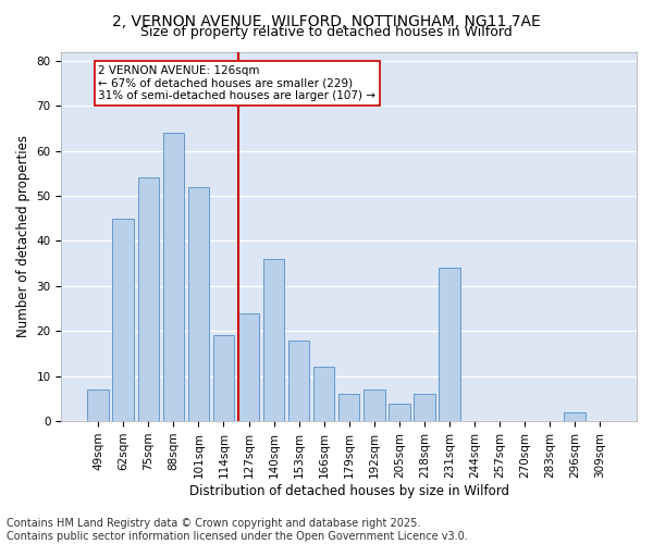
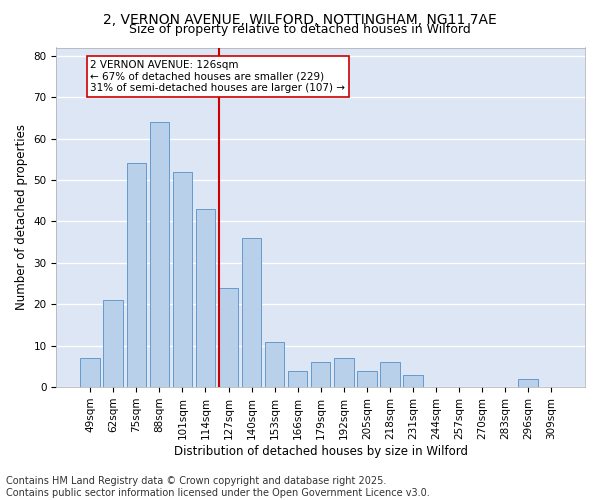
62sqm: 45 -> 21
114sqm: 19 -> 43
153sqm: 18 -> 11
166sqm: 12 -> 4
231sqm: 34 -> 3
